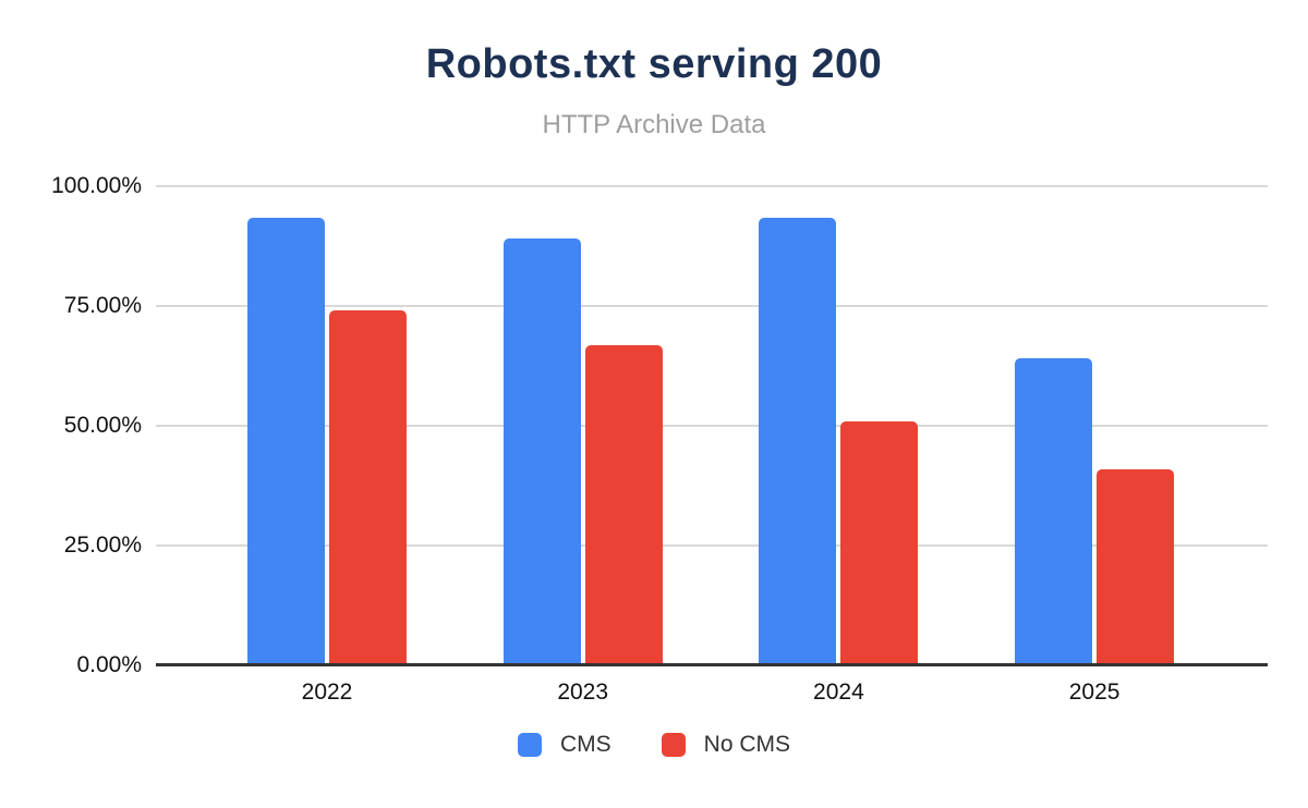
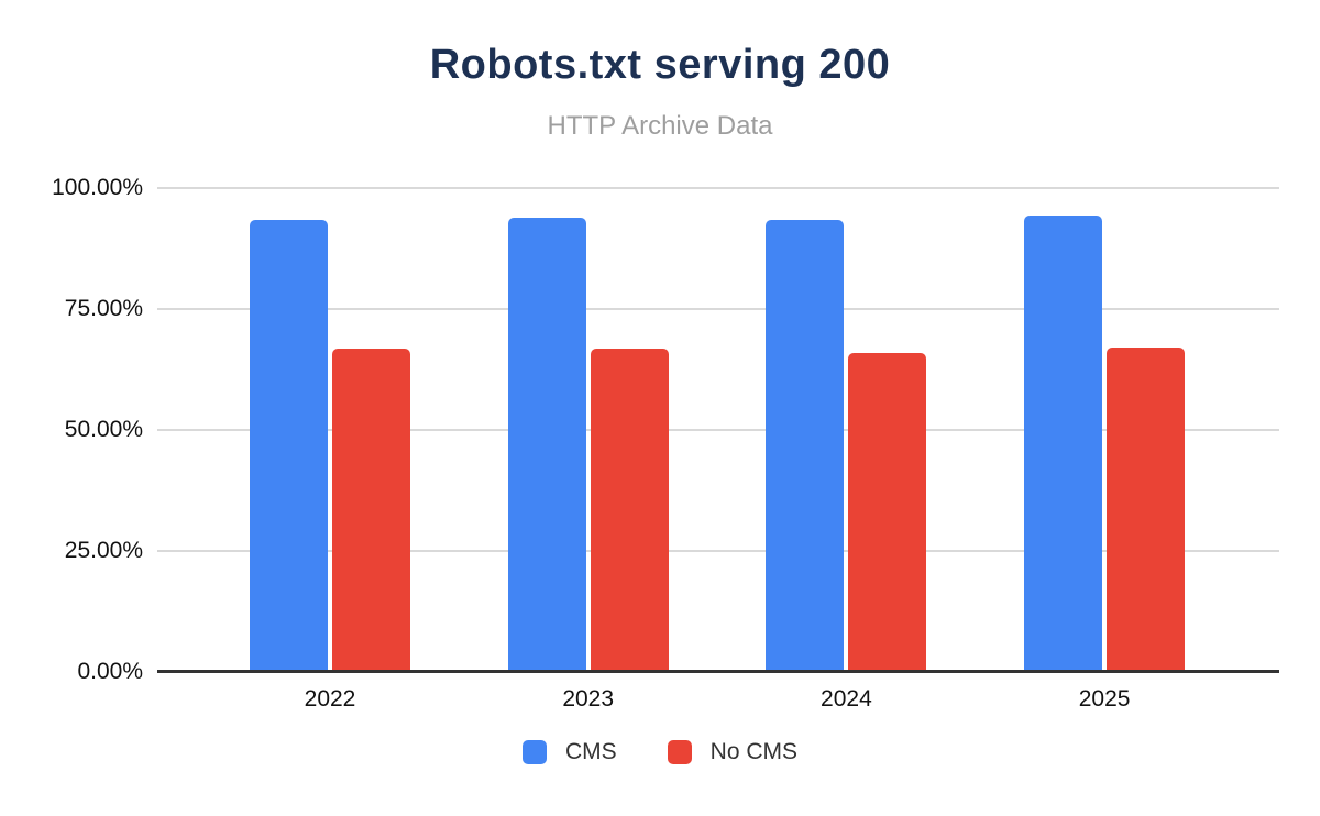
No CMS/2022: 74% -> 67%
CMS/2023: 89% -> 94%
No CMS/2024: 51% -> 66%
CMS/2025: 64% -> 94%
No CMS/2025: 41% -> 67%
